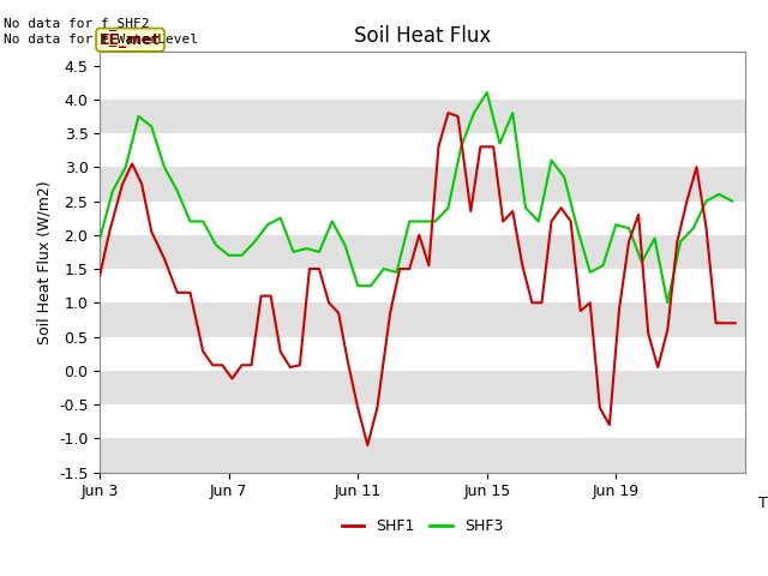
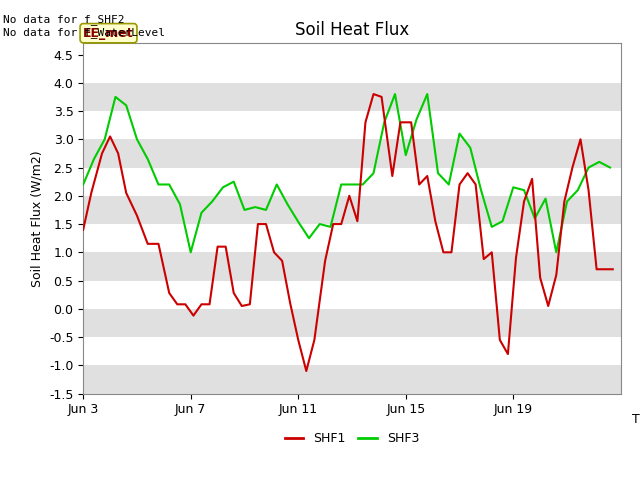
SHF3/Jun 3: 1.95 -> 2.20
SHF3/Jun 7: 1.70 -> 1.00
SHF3/Jun 11: 1.25 -> 1.54
SHF3/Jun 15: 4.10 -> 2.72
